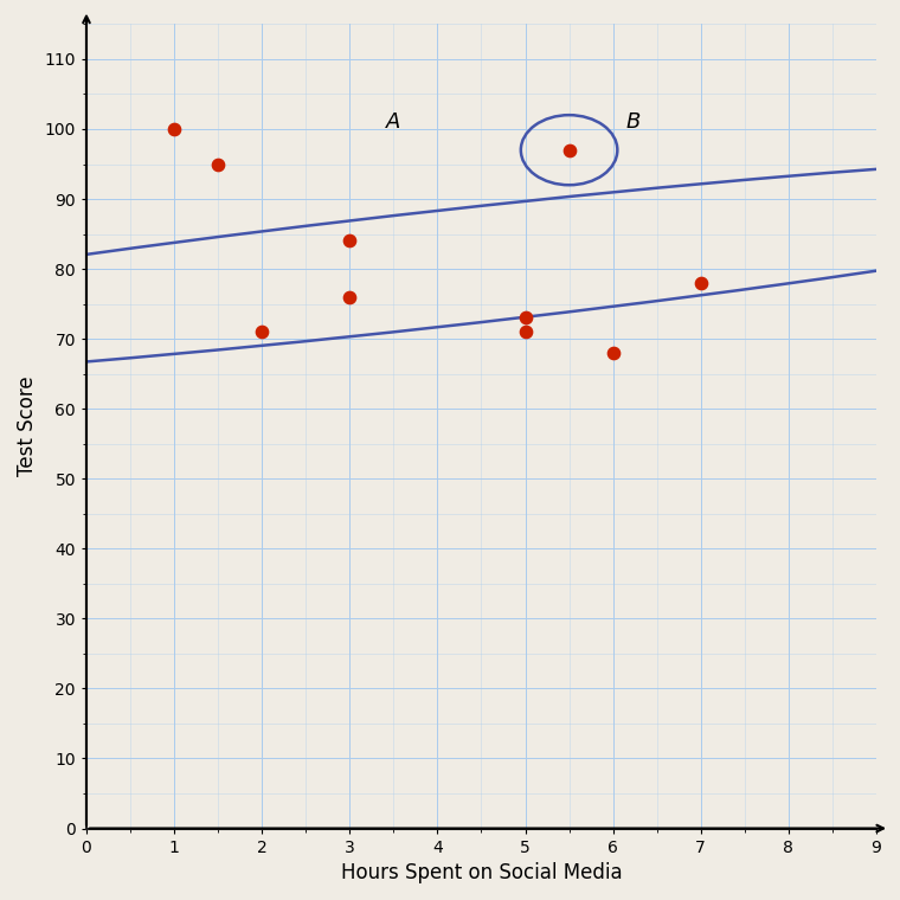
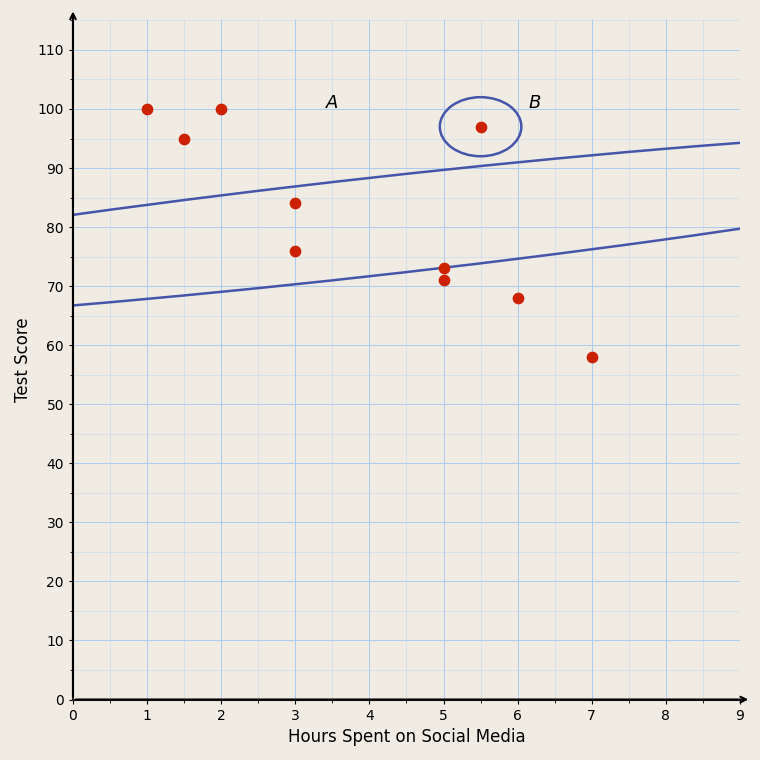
2: 71 -> 100
7: 78 -> 58
